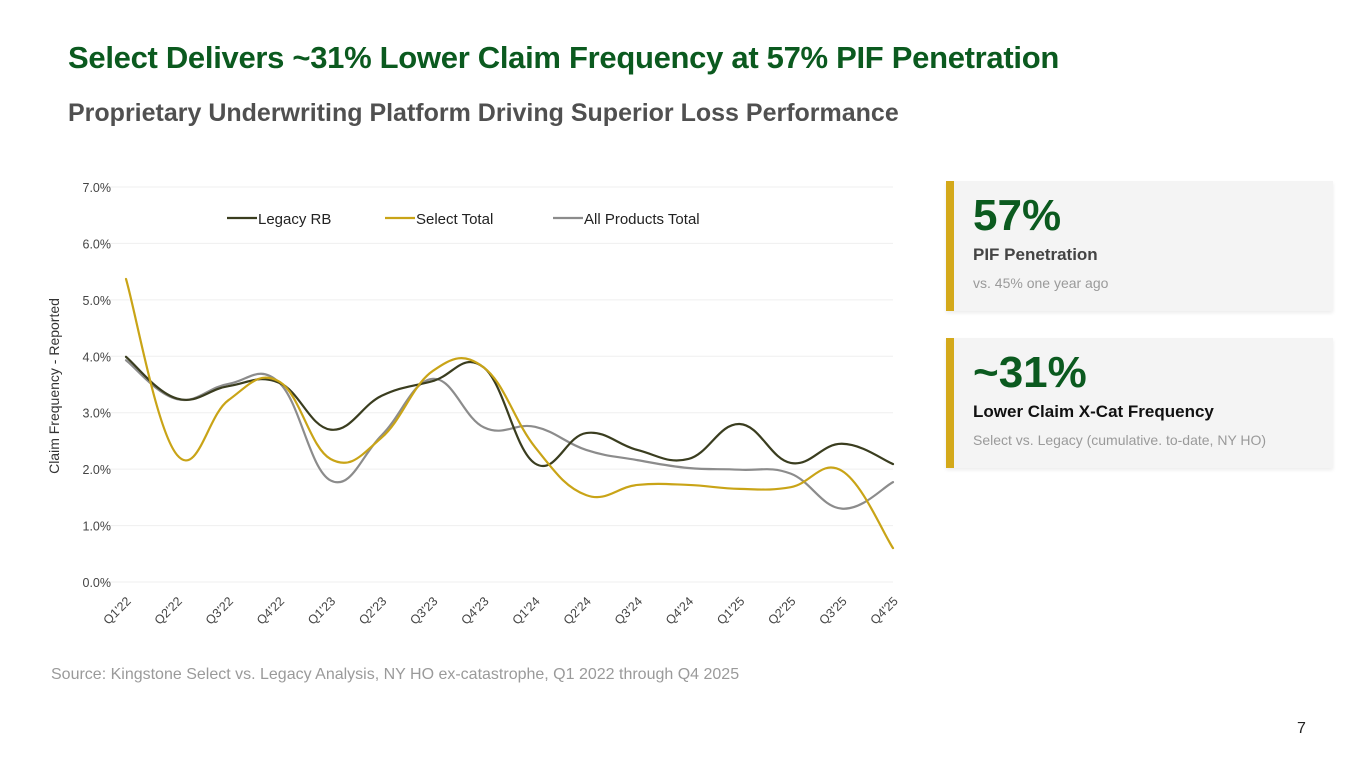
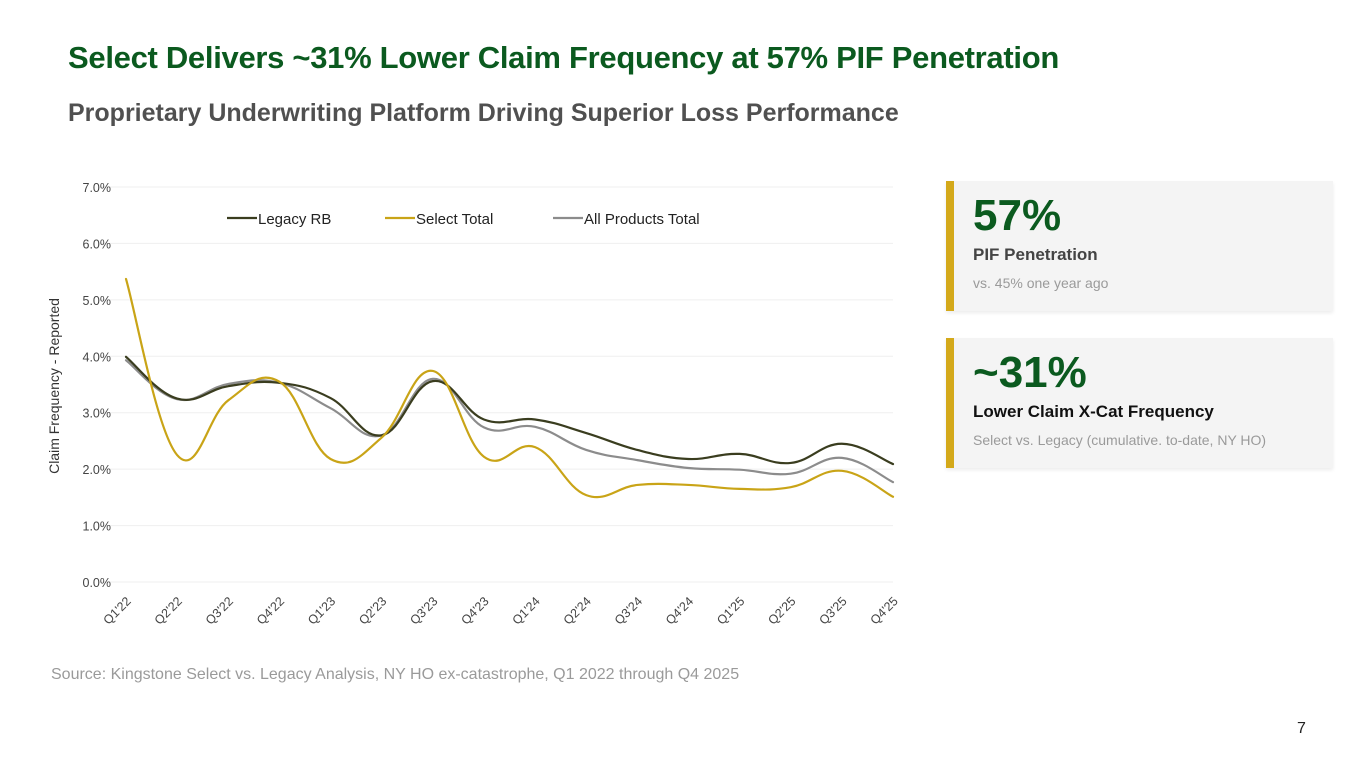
Legacy RB/Q1'23: 2.7% -> 3.3%
All Products Total/Q1'23: 1.8% -> 3.1%
Legacy RB/Q2'23: 3.3% -> 2.6%
Legacy RB/Q4'23: 3.8% -> 2.9%
Select Total/Q4'23: 3.8% -> 2.2%
Legacy RB/Q1'24: 2.1% -> 2.9%
Legacy RB/Q1'25: 2.8% -> 2.3%
All Products Total/Q3'25: 1.3% -> 2.2%
Select Total/Q4'25: 0.6% -> 1.5%
